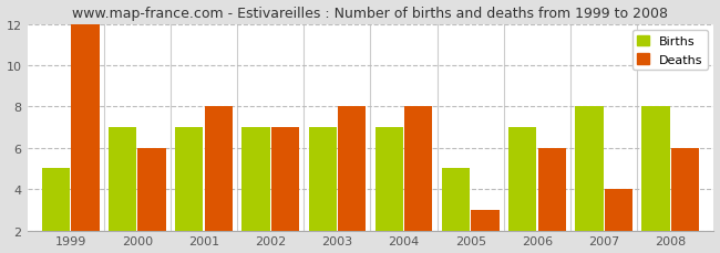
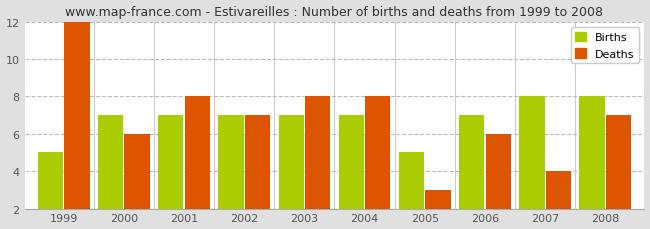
Deaths/2008: 6 -> 7
